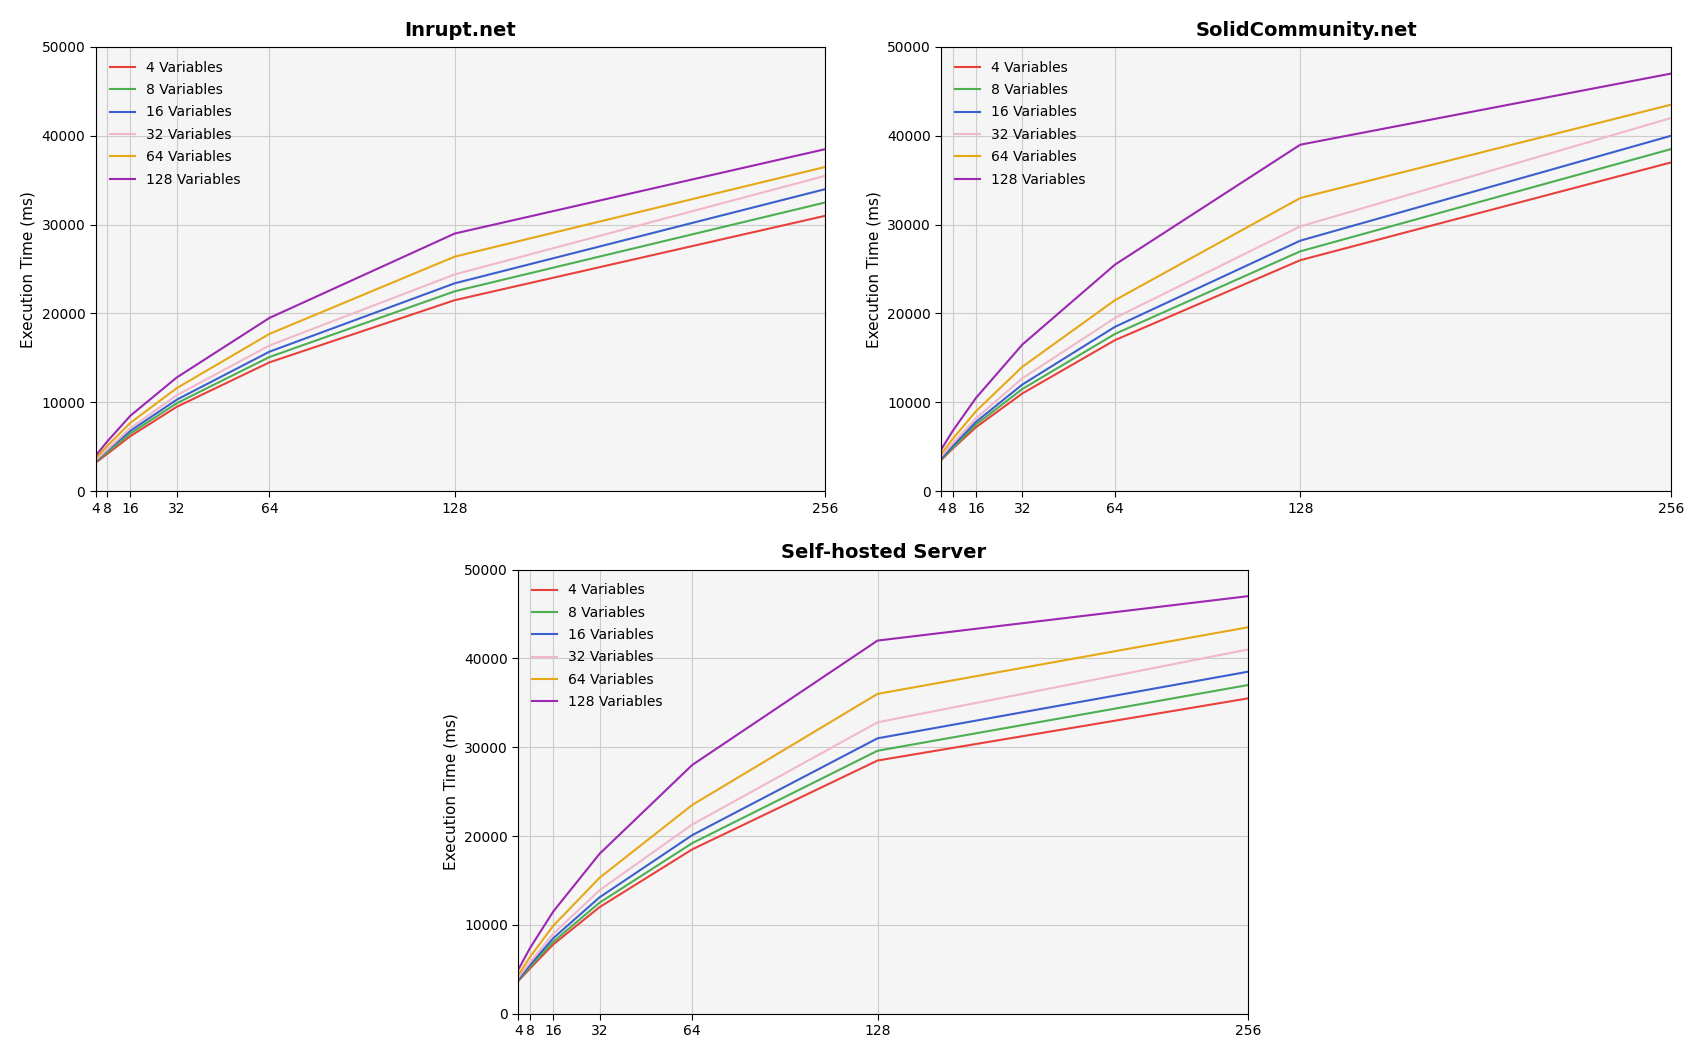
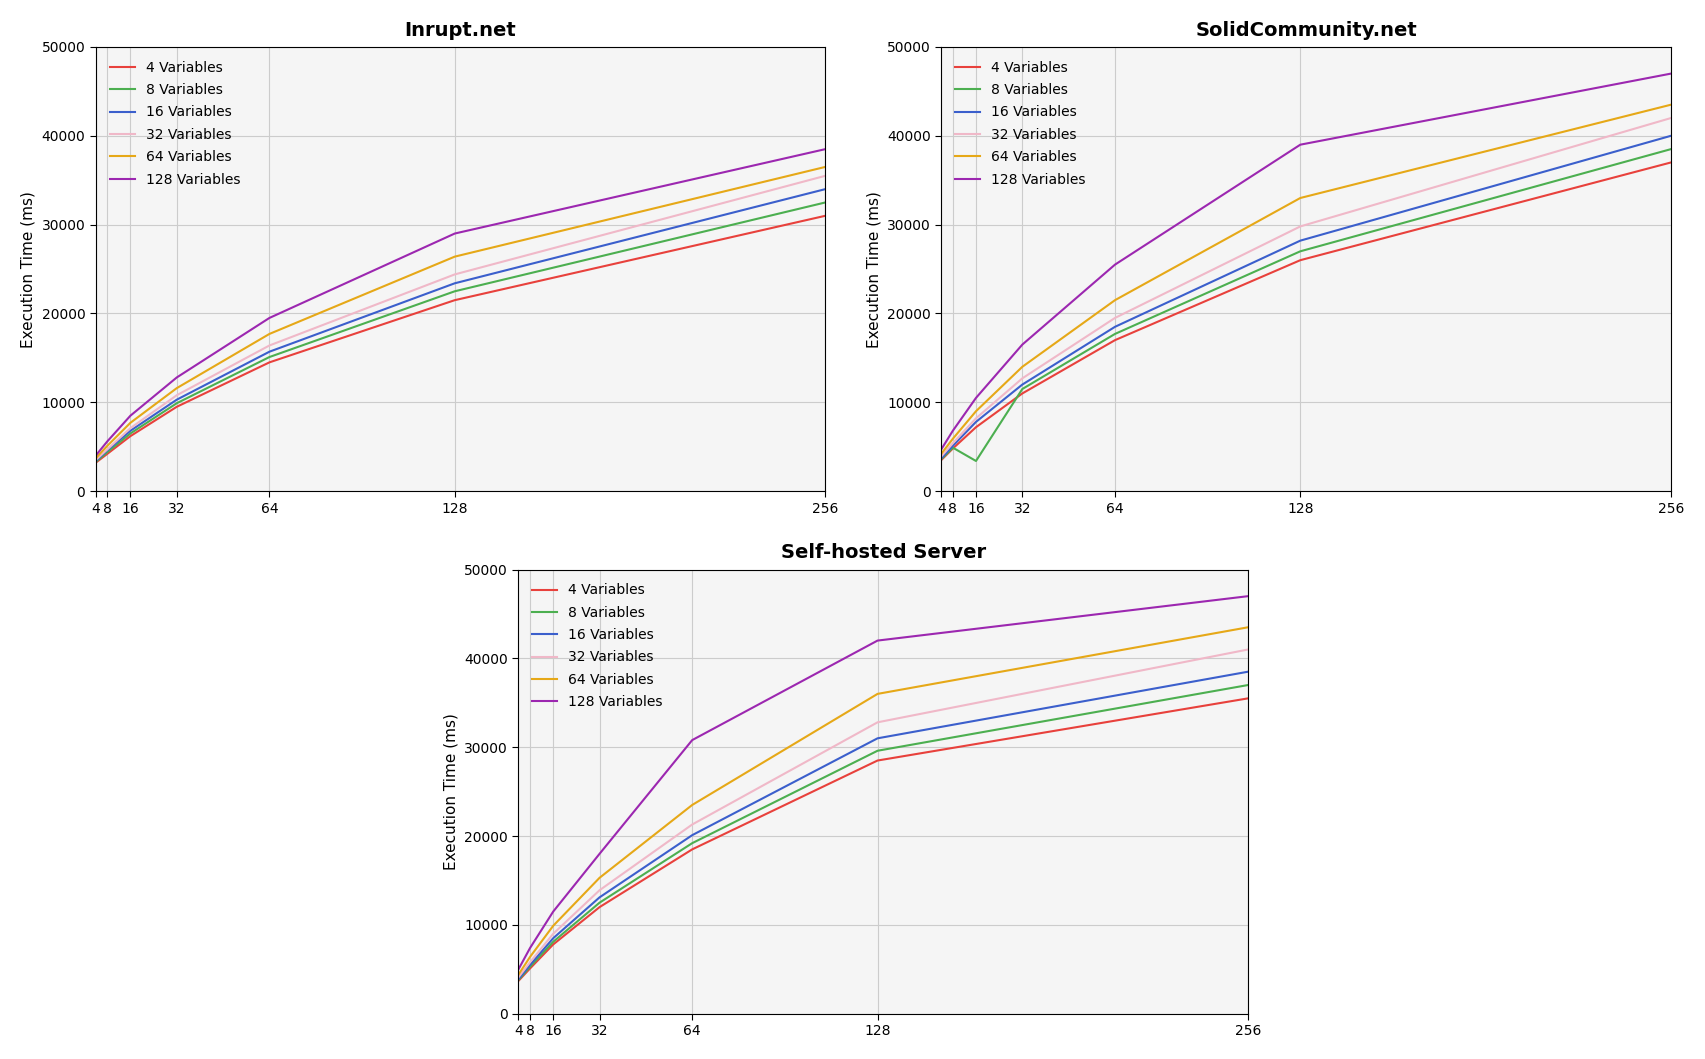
SolidCommunity.net/8 Variables/16: 7500 -> 3400
Self-hosted Server/128 Variables/64: 28000 -> 30800
